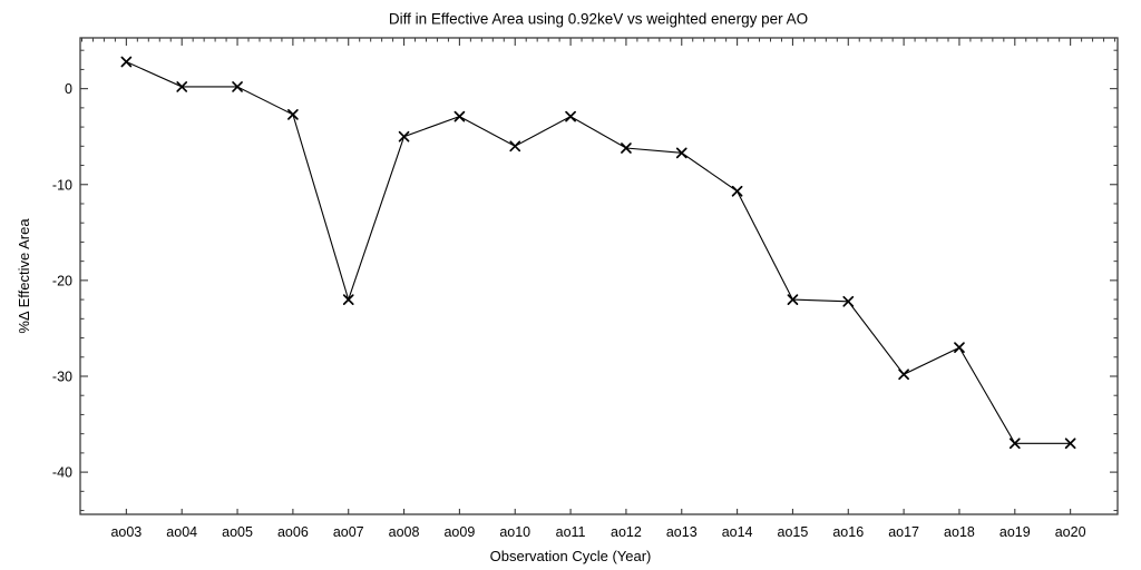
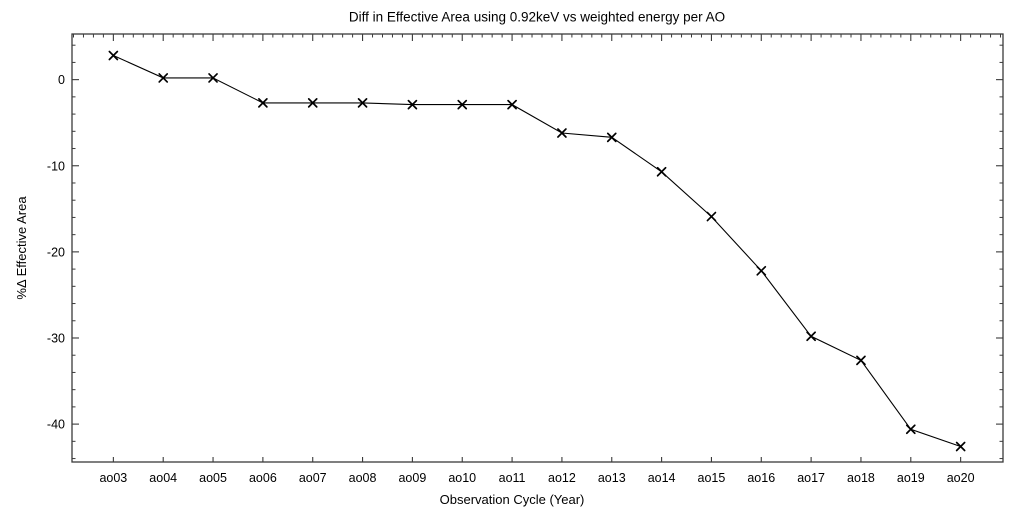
ao07: -22 -> -3
ao08: -5 -> -3
ao10: -6 -> -3
ao15: -22 -> -16
ao18: -27 -> -33
ao19: -37 -> -41
ao20: -37 -> -43
